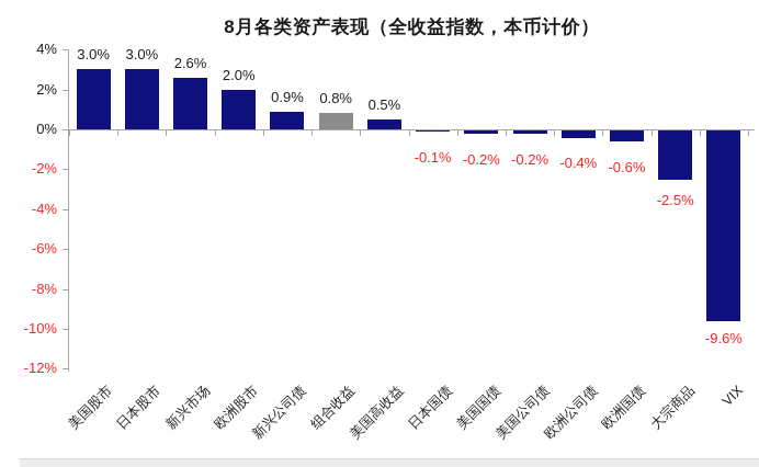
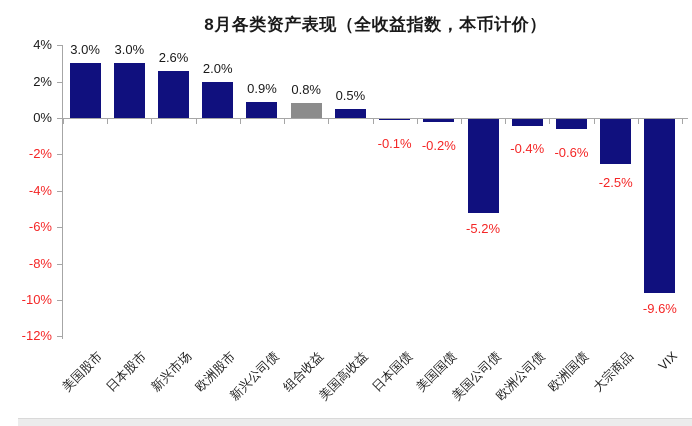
美国公司债: -0.2% -> -5.2%
